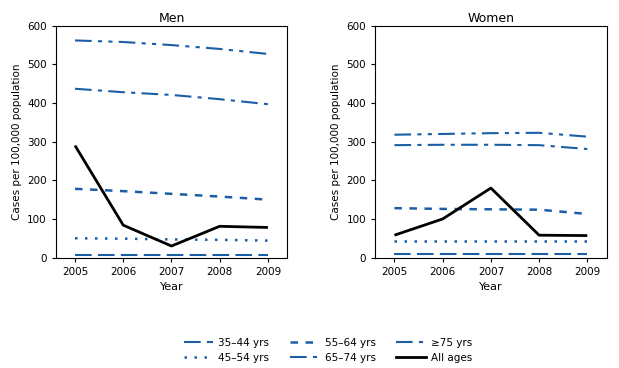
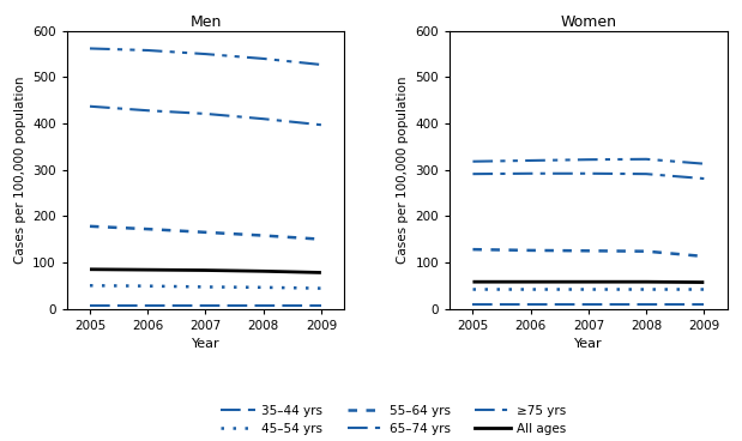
Men/All ages/2005: 290 -> 85
Men/All ages/2007: 30 -> 83
Women/All ages/2006: 100 -> 58
Women/All ages/2007: 180 -> 58
